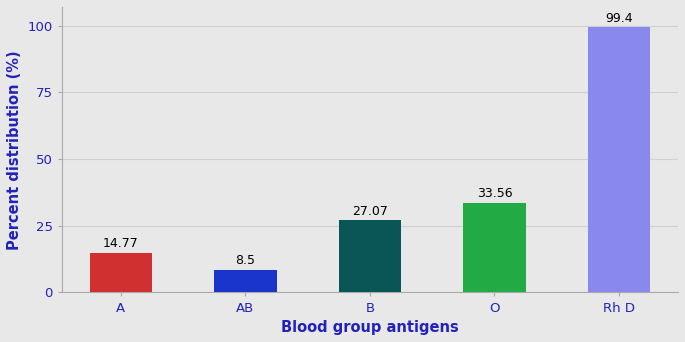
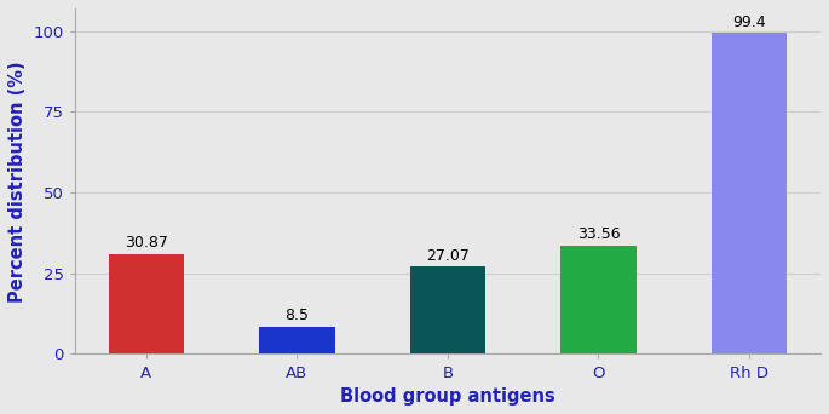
A: 14.77 -> 30.87
